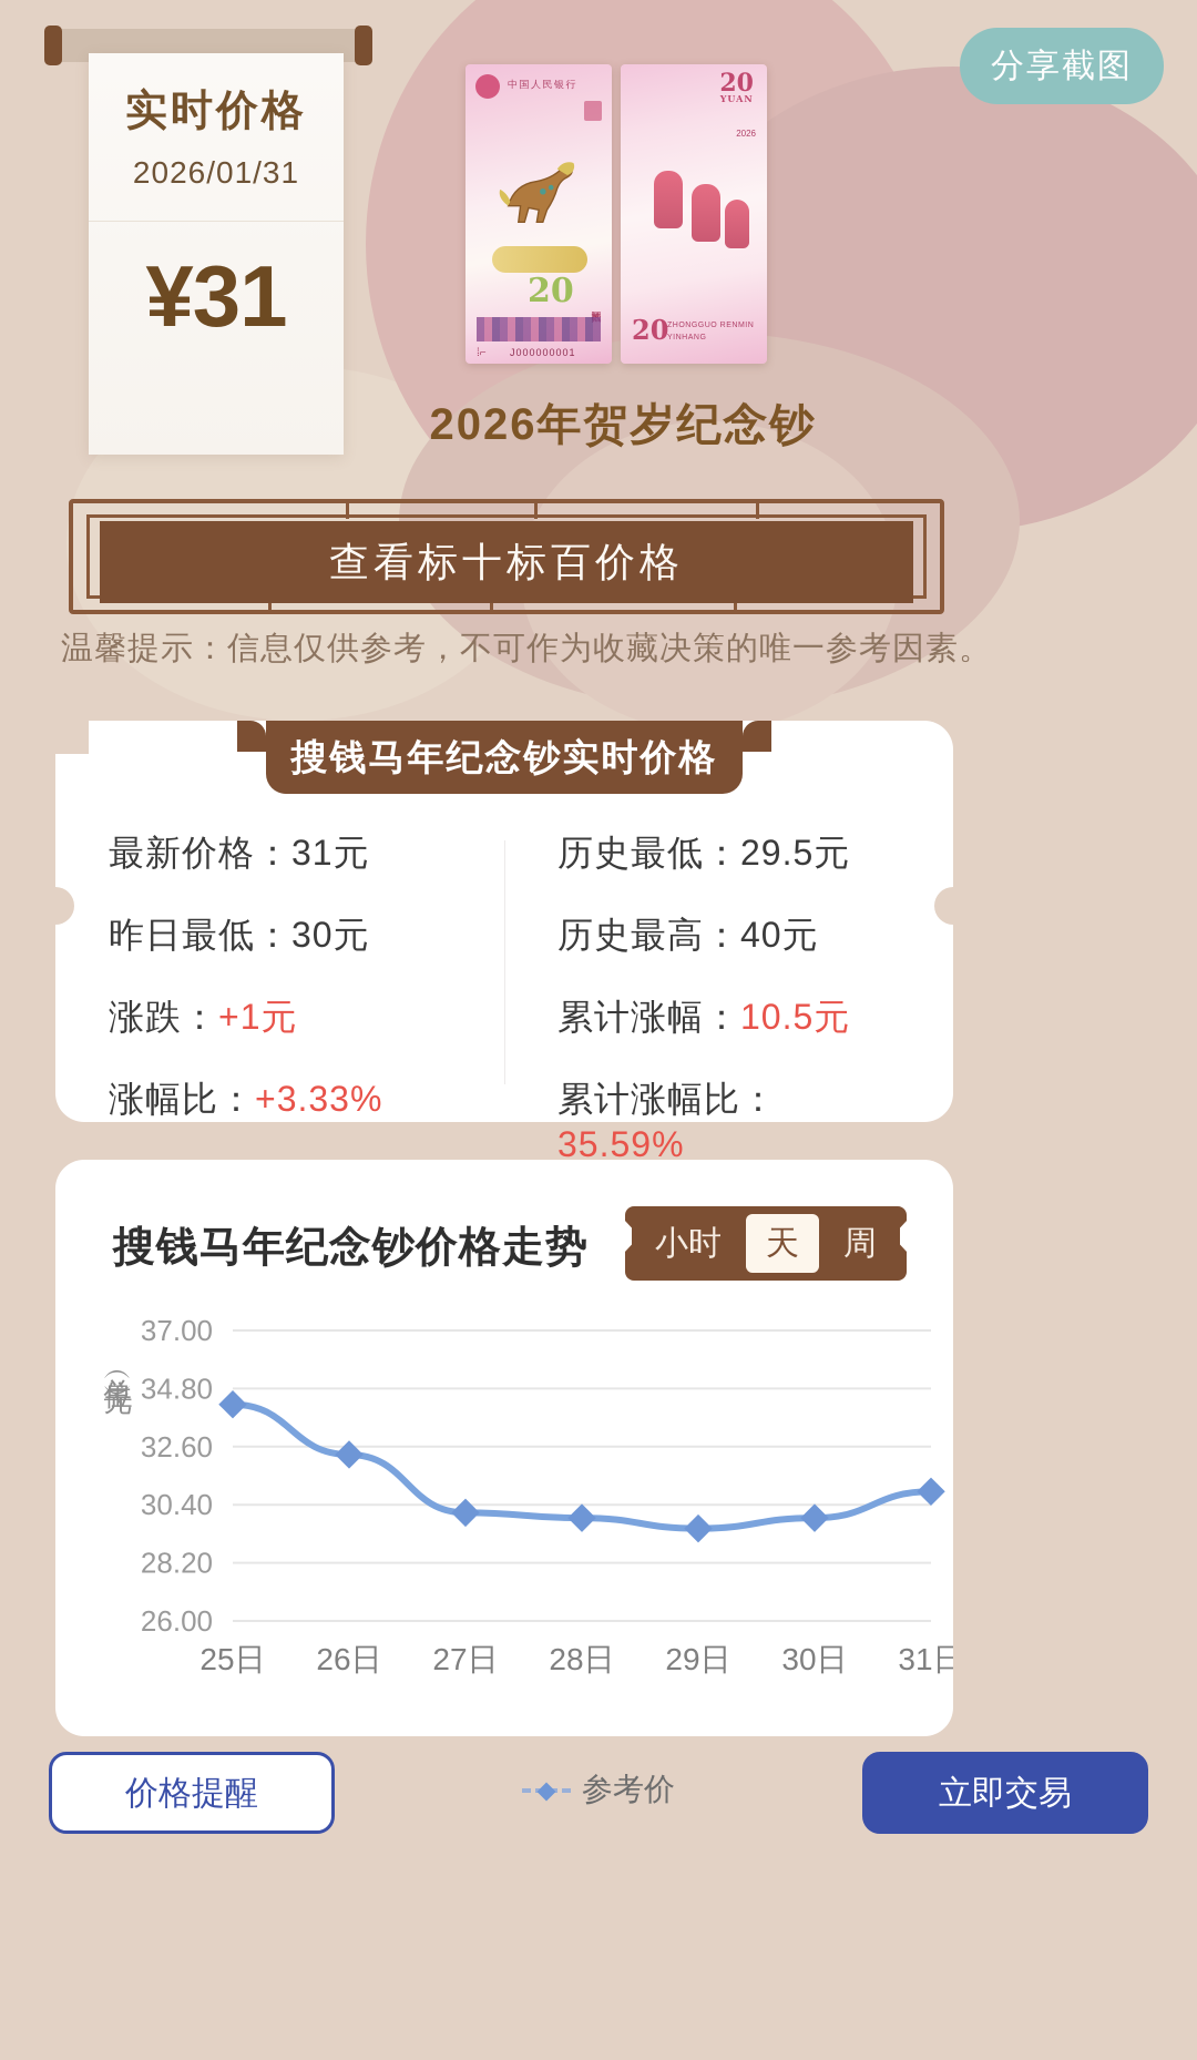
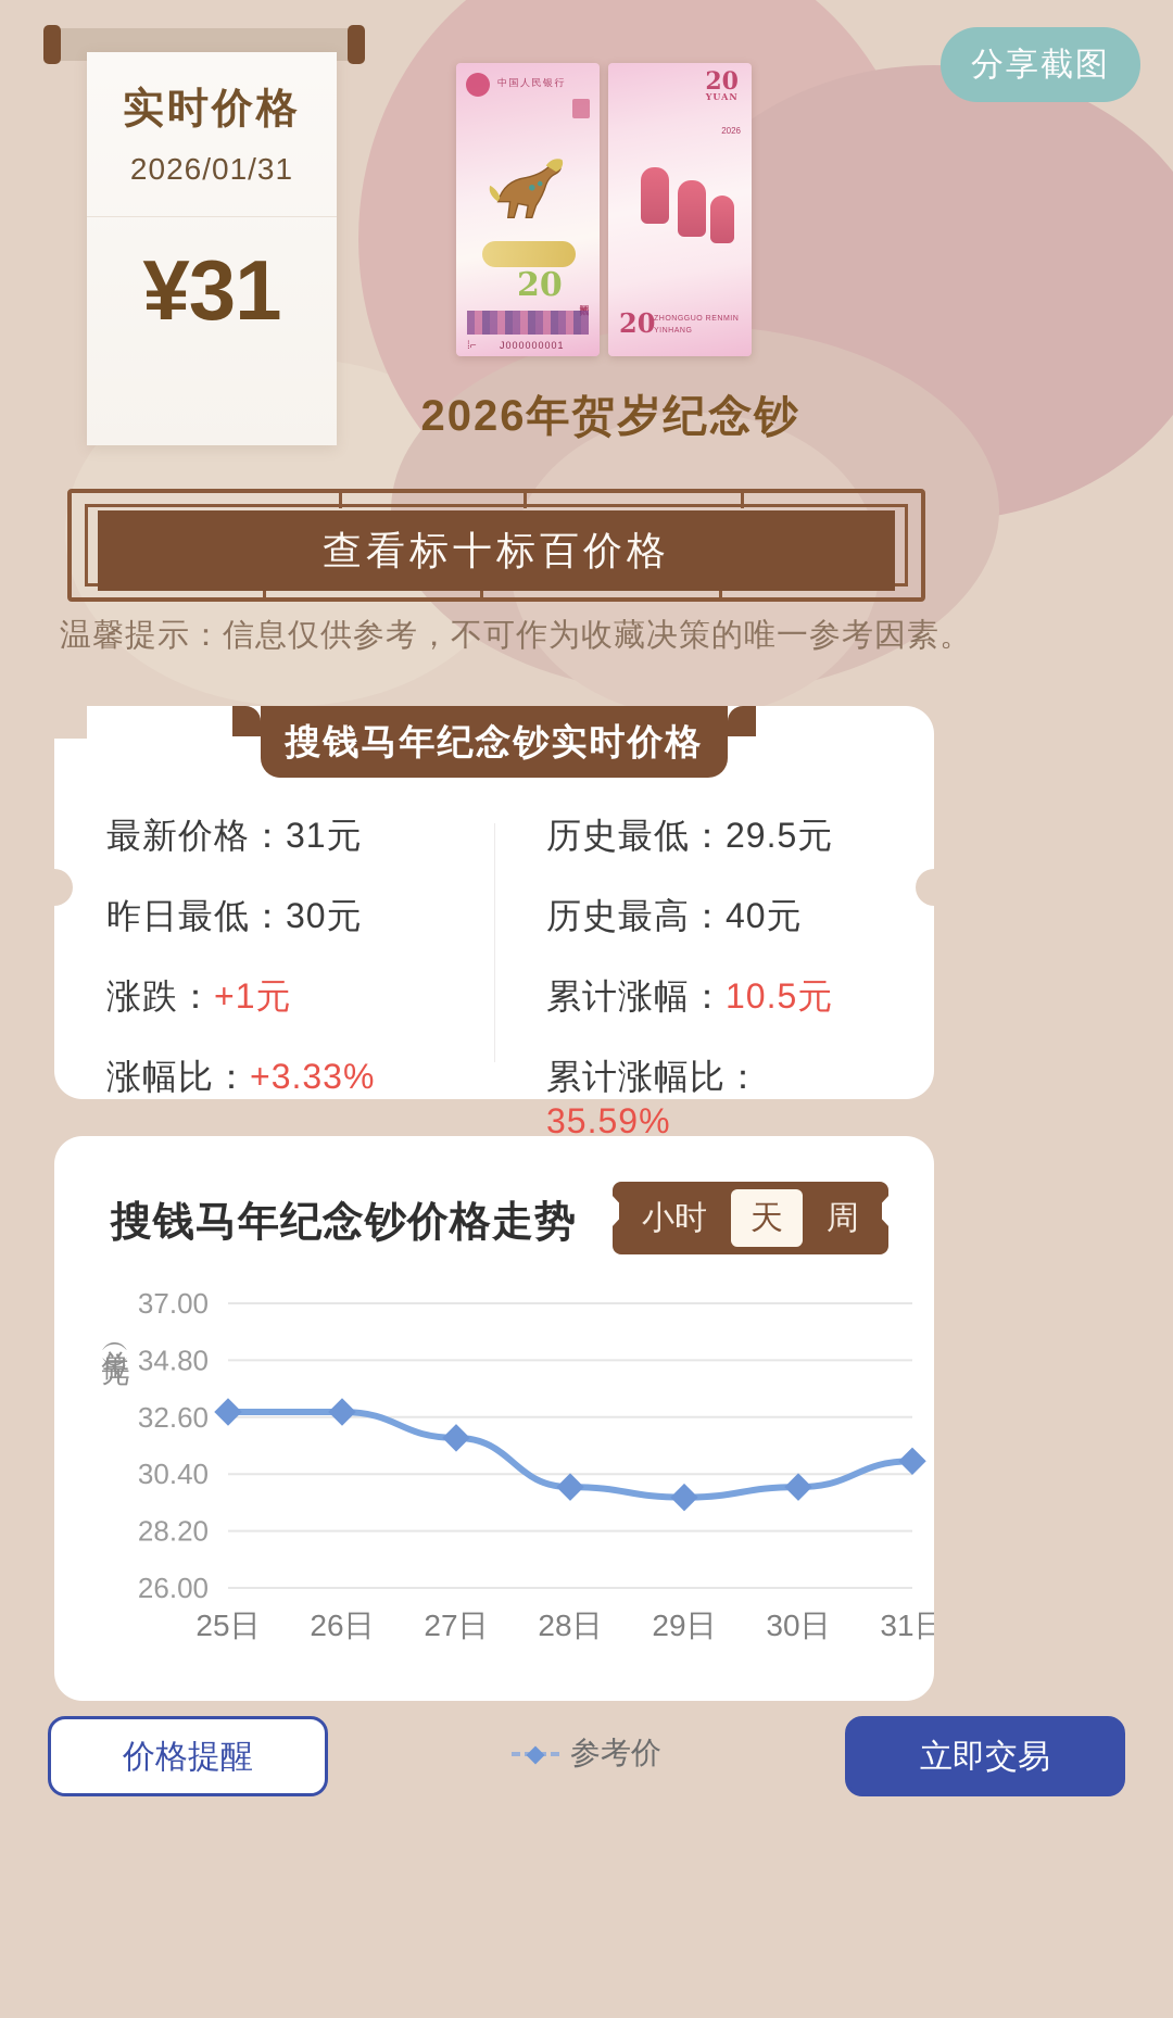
25日: 34.2 -> 32.8
26日: 32.3 -> 32.8
27日: 30.1 -> 31.8
